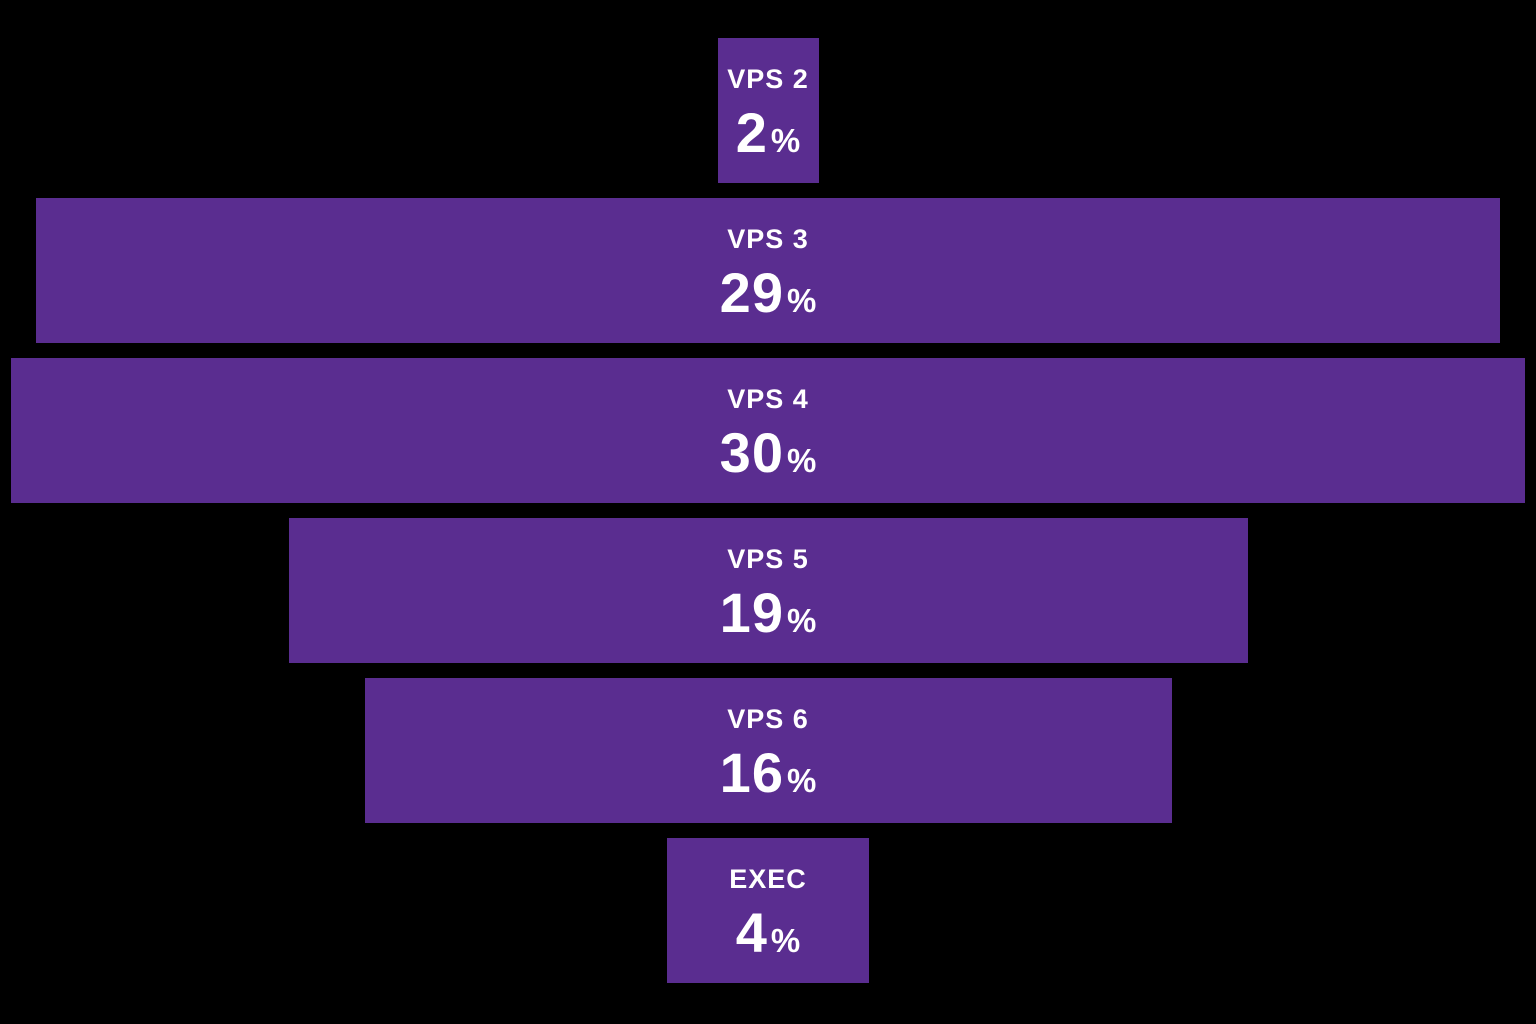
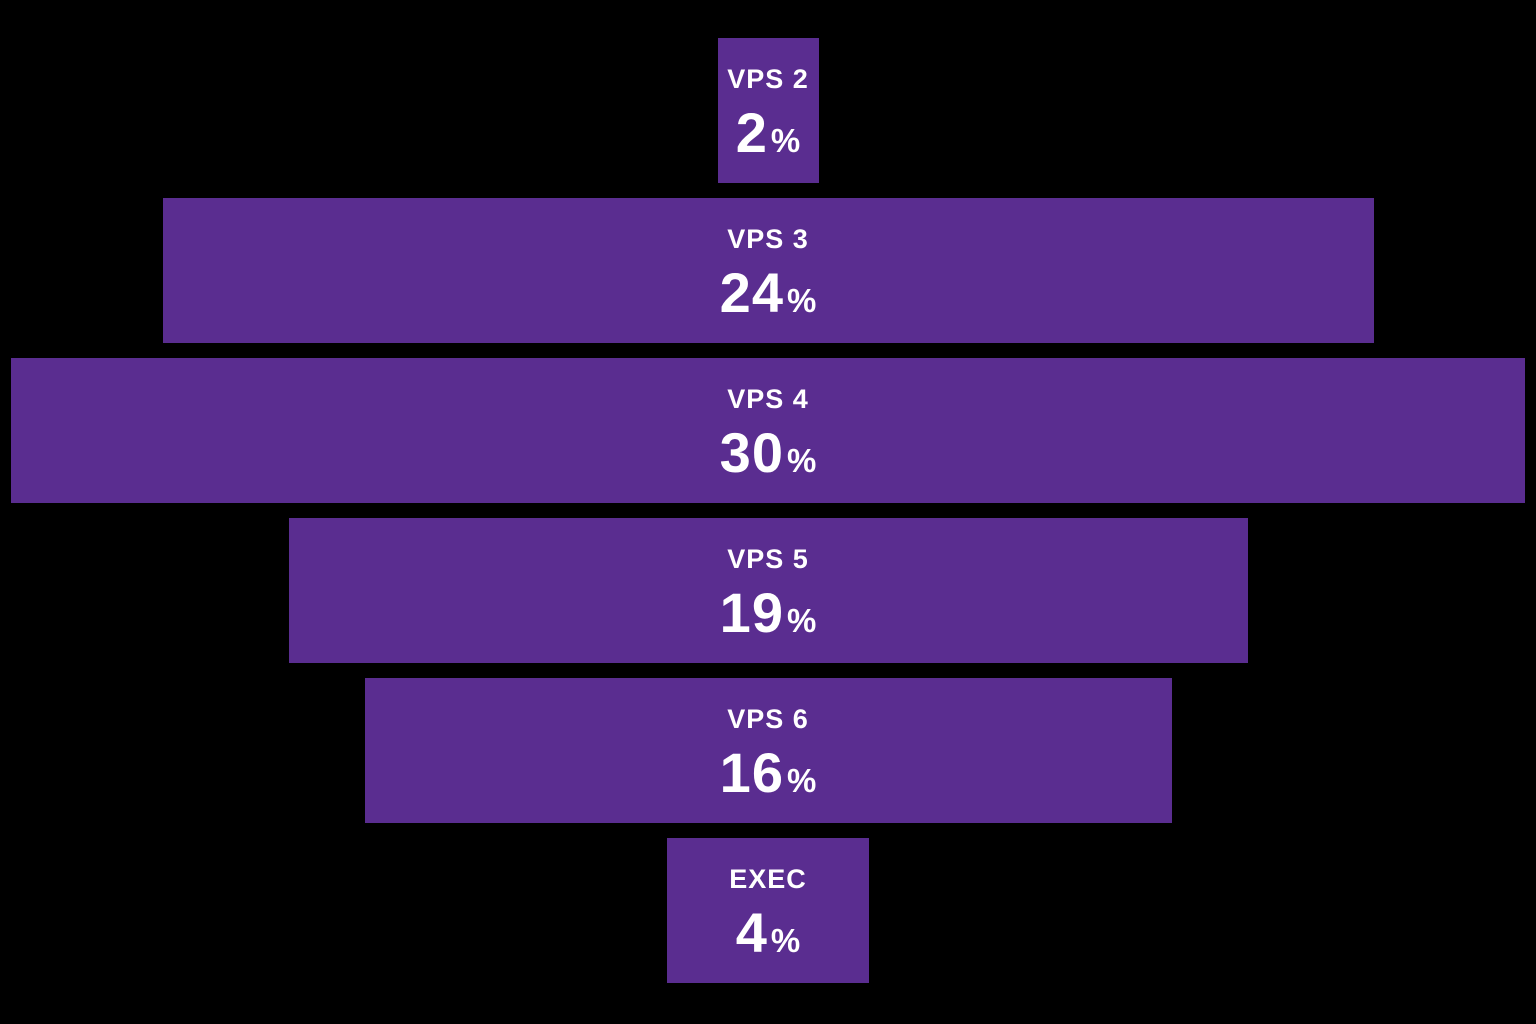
VPS 3: 29 -> 24
